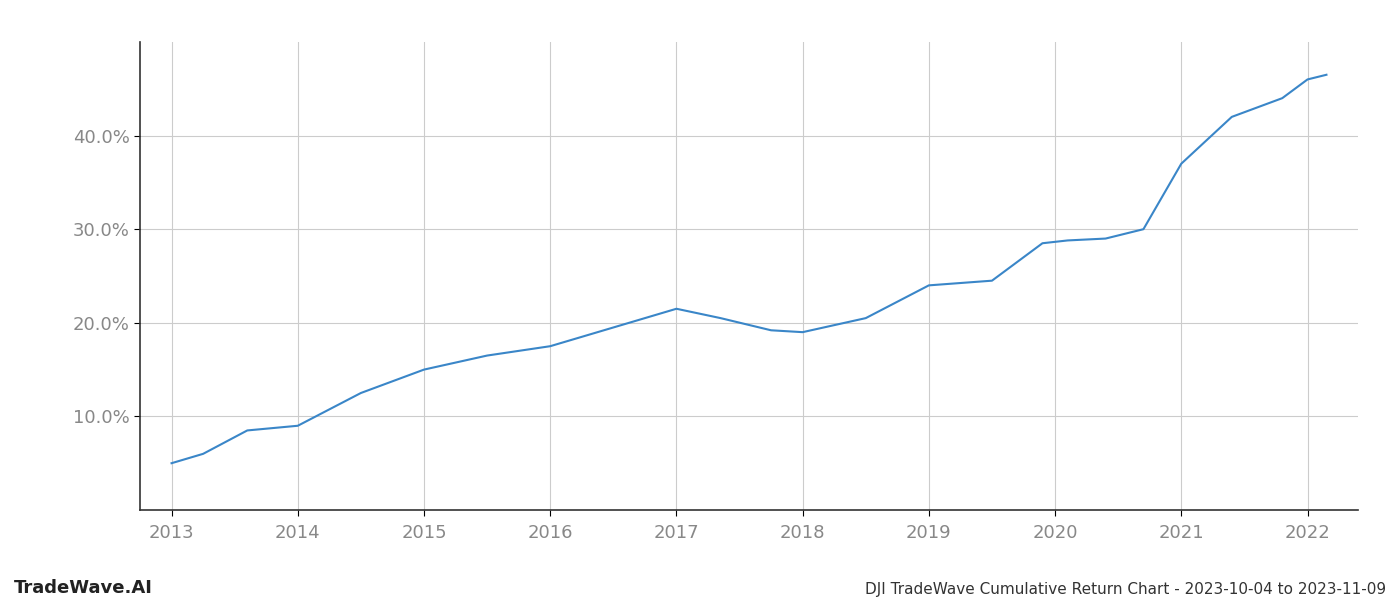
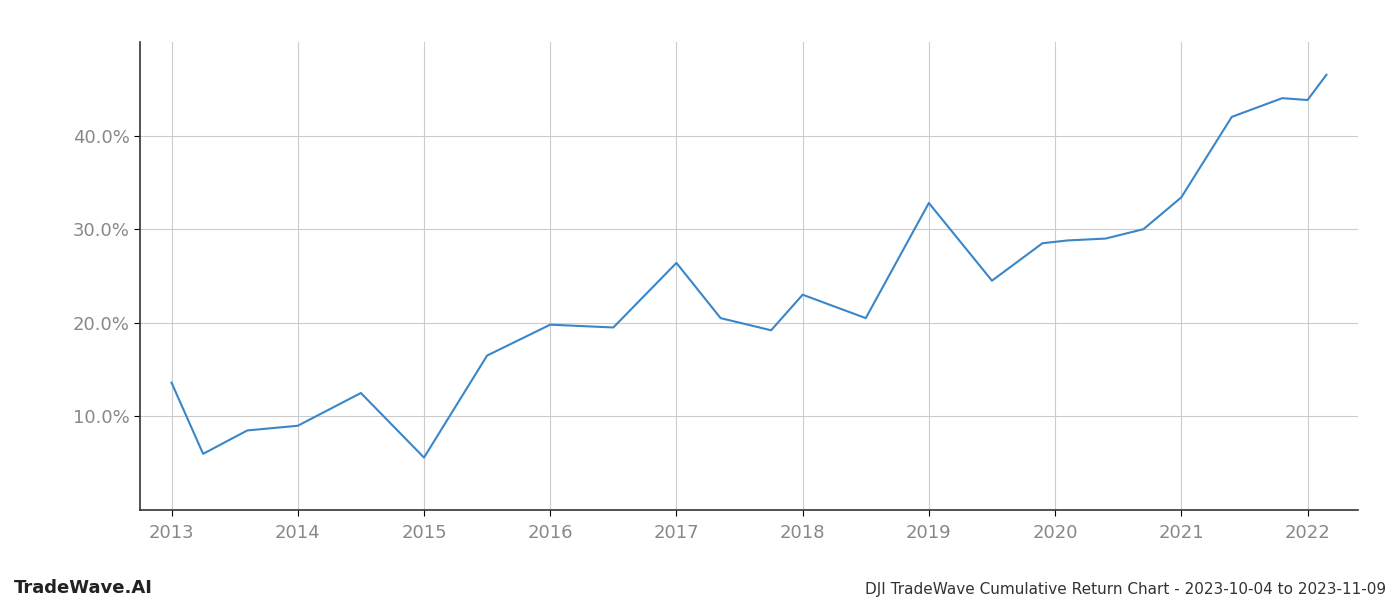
2013: 5.0% -> 13.6%
2015: 15.0% -> 5.6%
2016: 17.5% -> 19.8%
2017: 21.5% -> 26.4%
2018: 19.0% -> 23.0%
2019: 24.0% -> 32.8%
2021: 37.0% -> 33.4%
2022: 46.0% -> 43.8%
